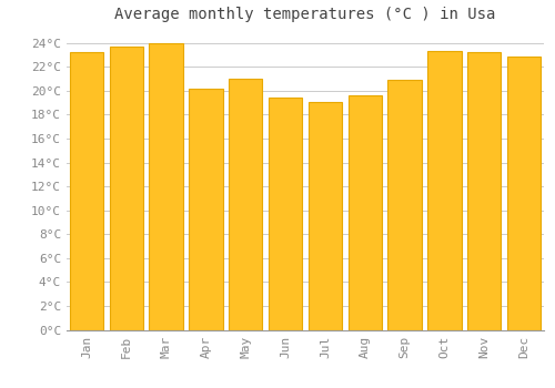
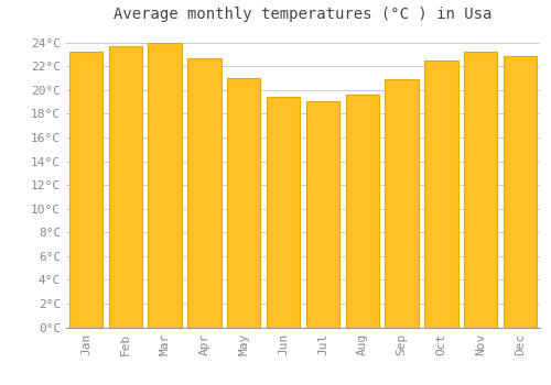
Apr: 20.2°C -> 22.7°C
Oct: 23.3°C -> 22.5°C
